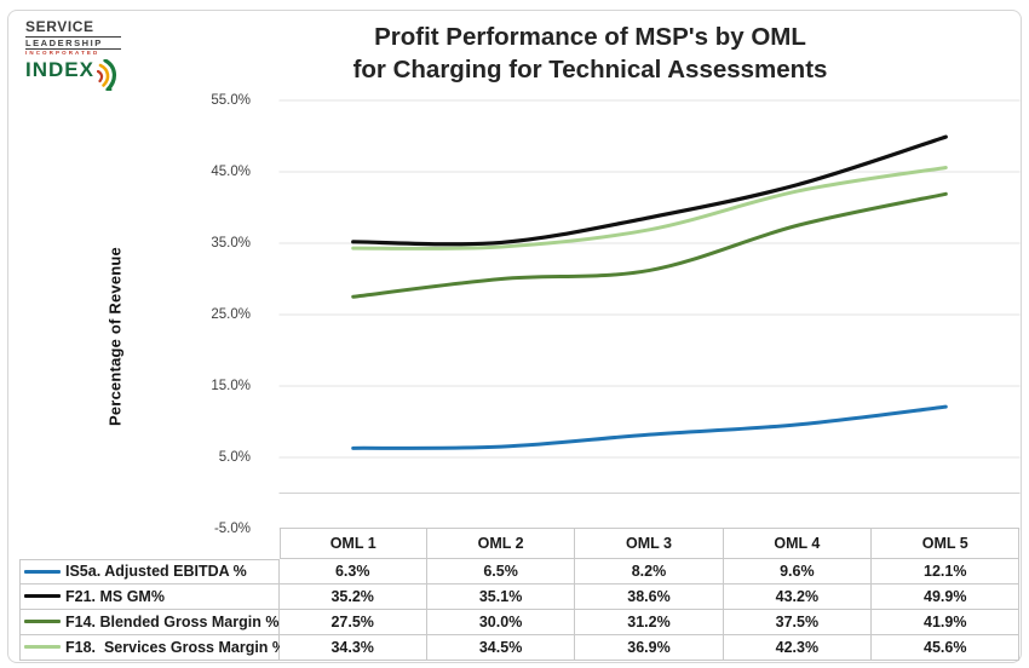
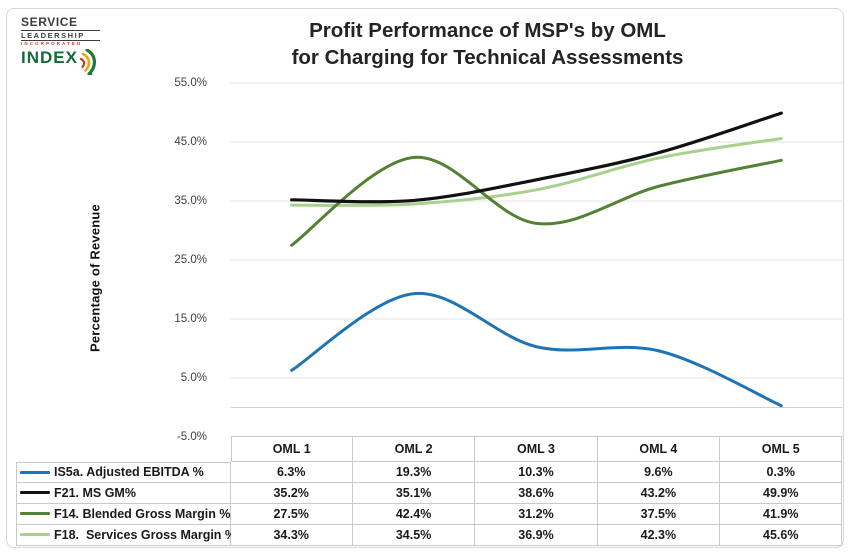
IS5a. Adjusted EBITDA %/OML 2: 6.5% -> 19.3%
F14. Blended Gross Margin %/OML 2: 30.0% -> 42.4%
IS5a. Adjusted EBITDA %/OML 3: 8.2% -> 10.3%
IS5a. Adjusted EBITDA %/OML 5: 12.1% -> 0.3%
